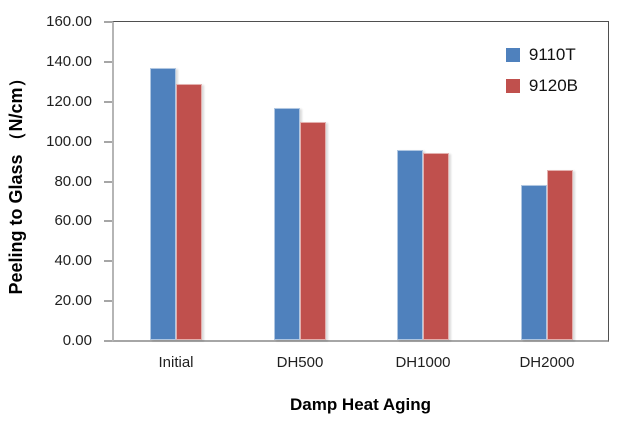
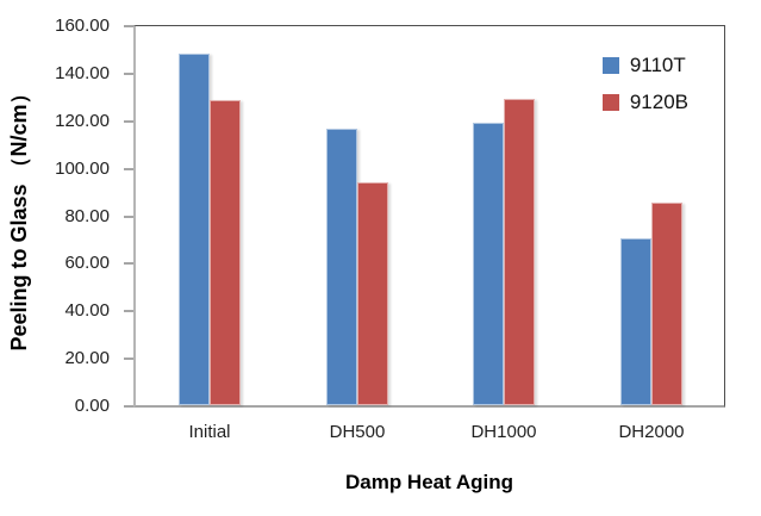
9110T/Initial: 136 -> 148
9120B/DH500: 110 -> 94
9110T/DH1000: 96 -> 119
9120B/DH1000: 94 -> 129
9110T/DH2000: 78 -> 70
